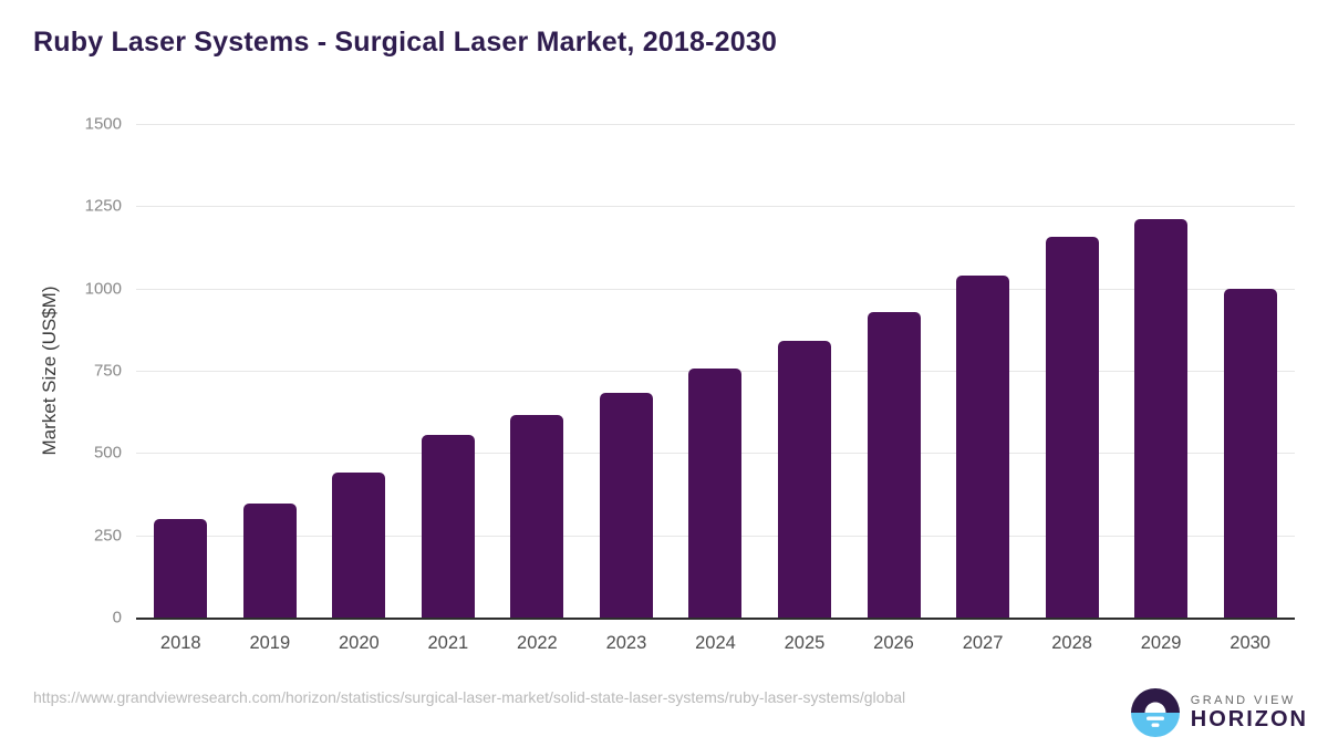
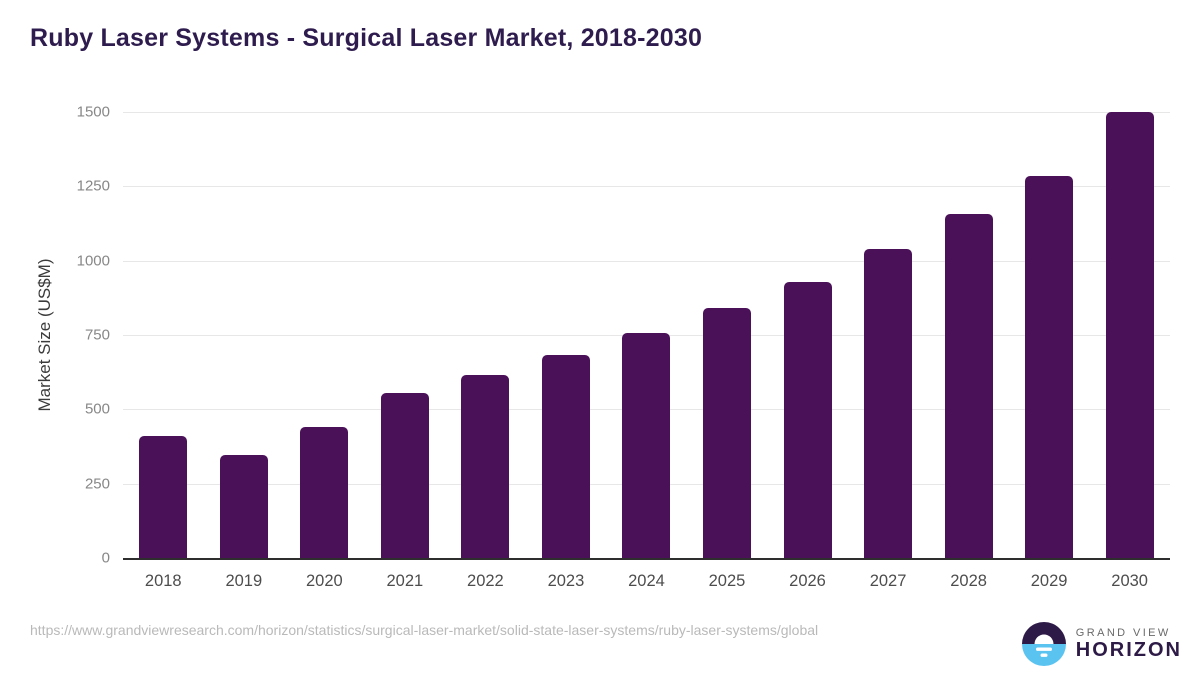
2018: 300 -> 410
2029: 1210 -> 1290
2030: 1000 -> 1500
